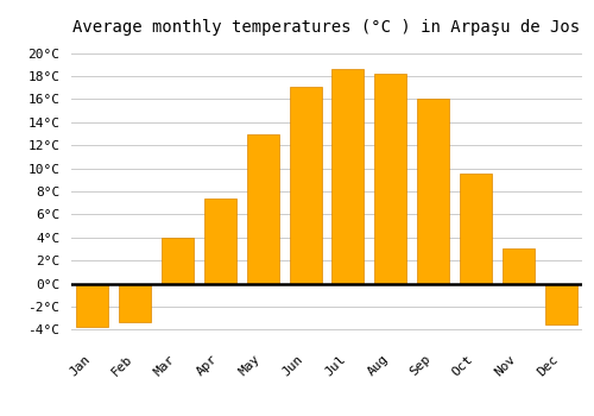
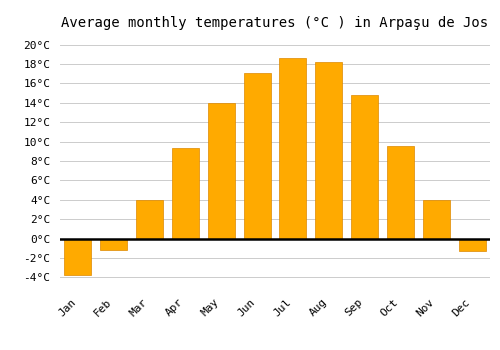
Feb: -3.4°C -> -1.2°C
Apr: 7.4°C -> 9.3°C
May: 13.0°C -> 14.0°C
Sep: 16.0°C -> 14.8°C
Nov: 3.0°C -> 4.0°C
Dec: -3.6°C -> -1.3°C
